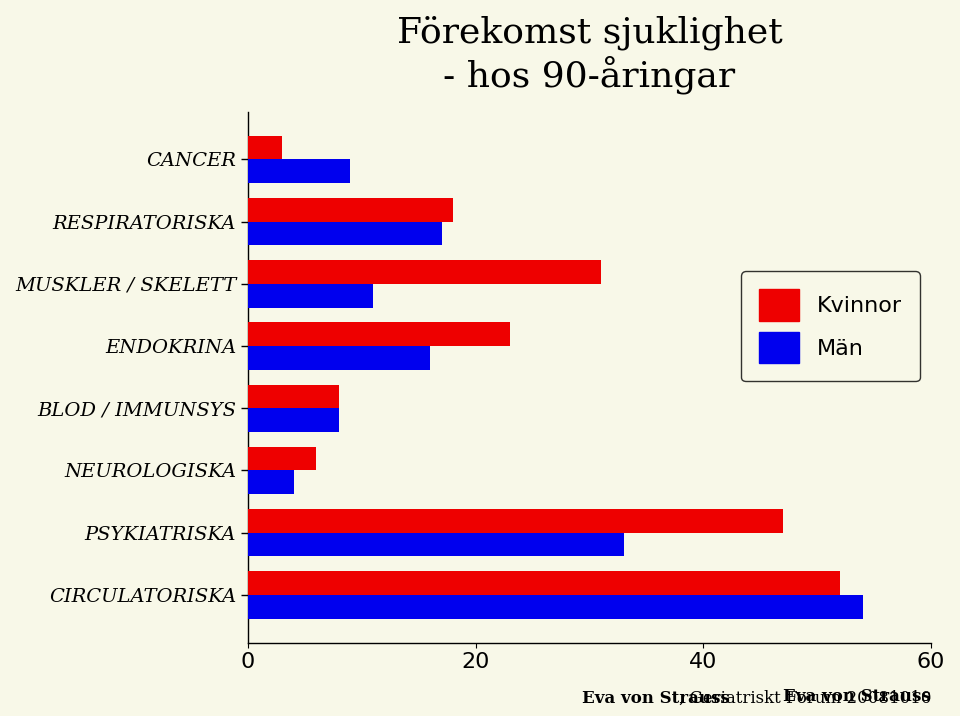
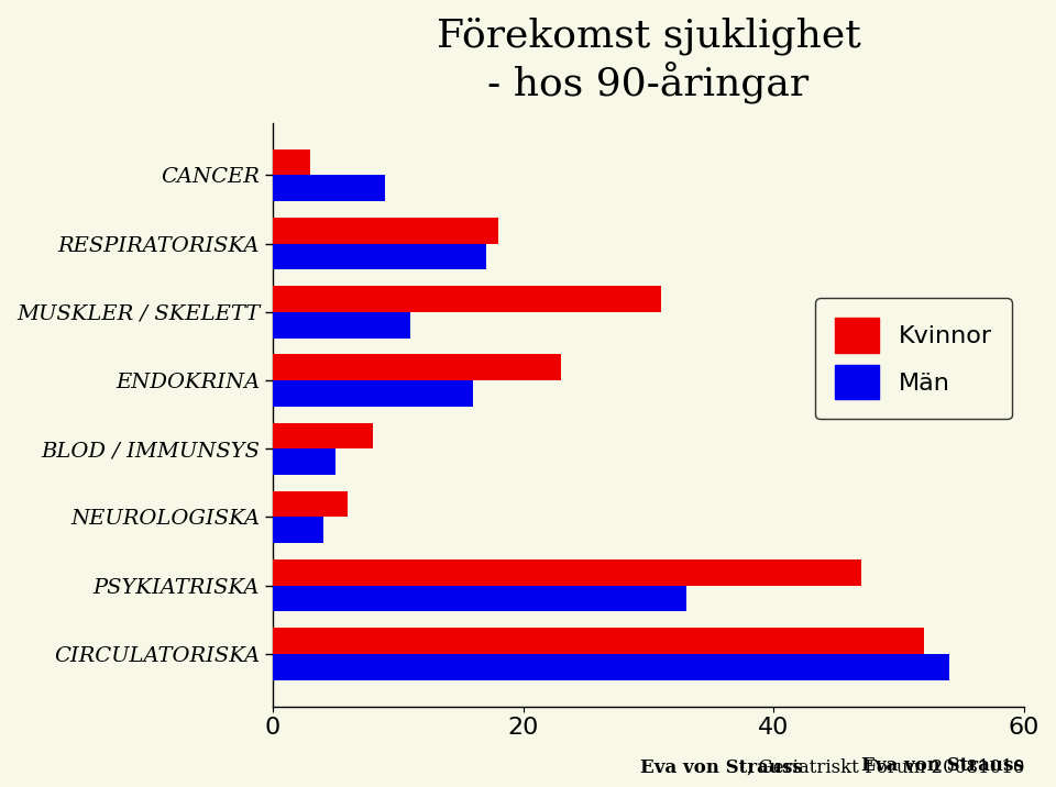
Män/BLOD / IMMUNSYS: 8 -> 5
